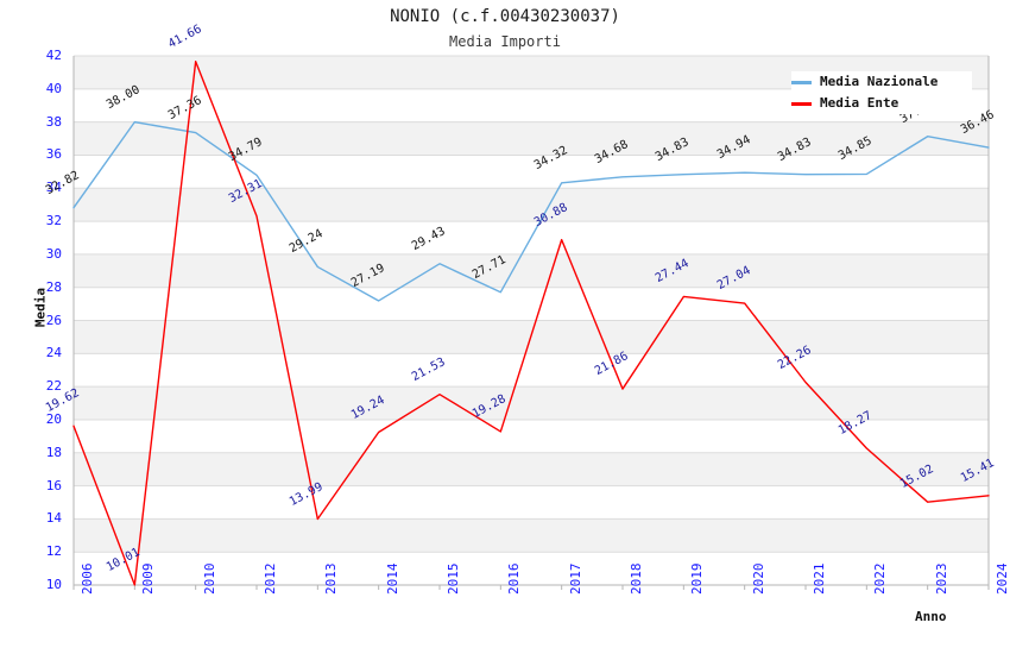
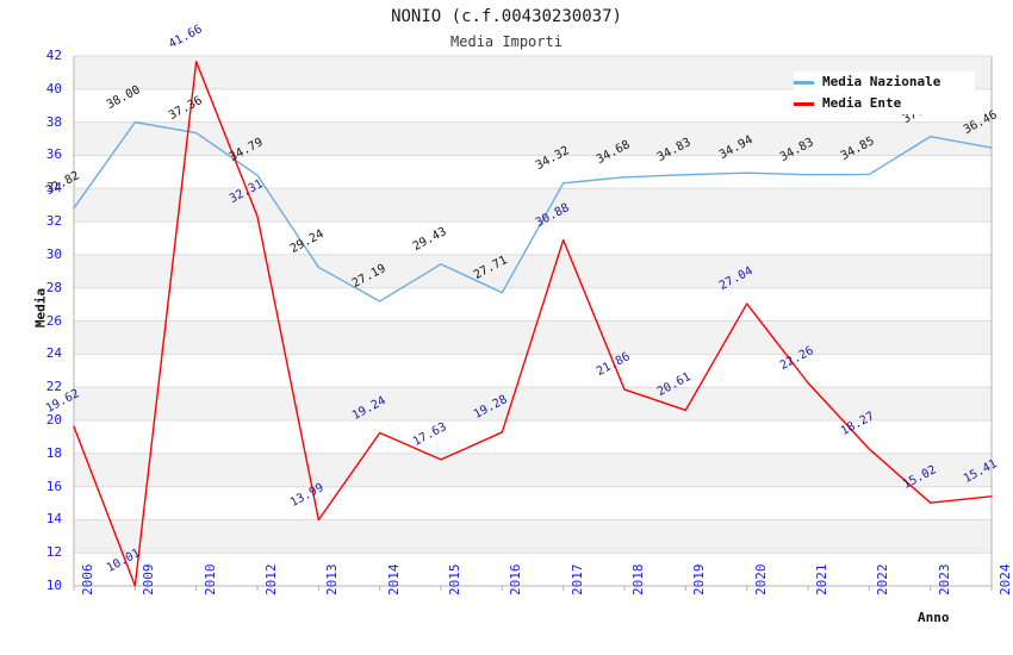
Media Ente/2015: 21.53 -> 17.63
Media Ente/2019: 27.44 -> 20.61
